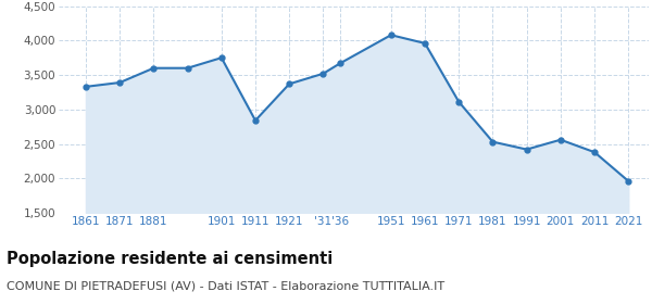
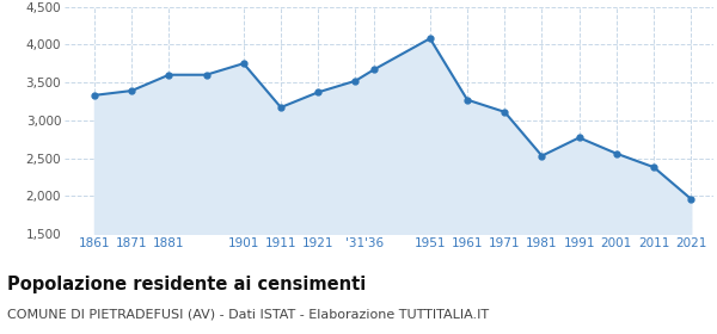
1911: 2,840 -> 3,170
1961: 3,960 -> 3,270
1991: 2,420 -> 2,770
